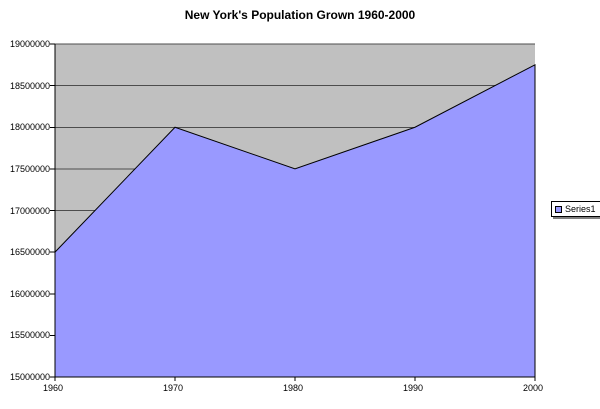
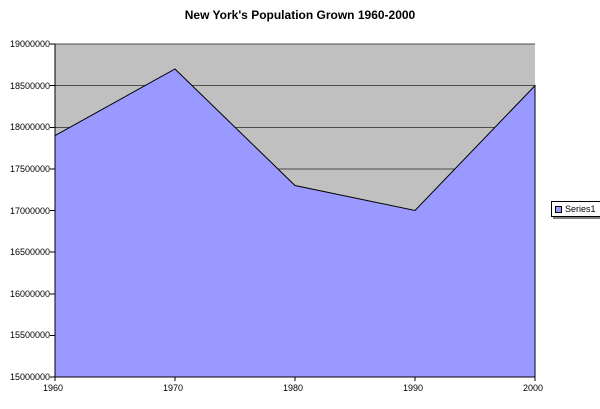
1960: 16500000 -> 17900000
1970: 18000000 -> 18700000
1980: 17500000 -> 17300000
1990: 18000000 -> 17000000
2000: 18800000 -> 18500000
